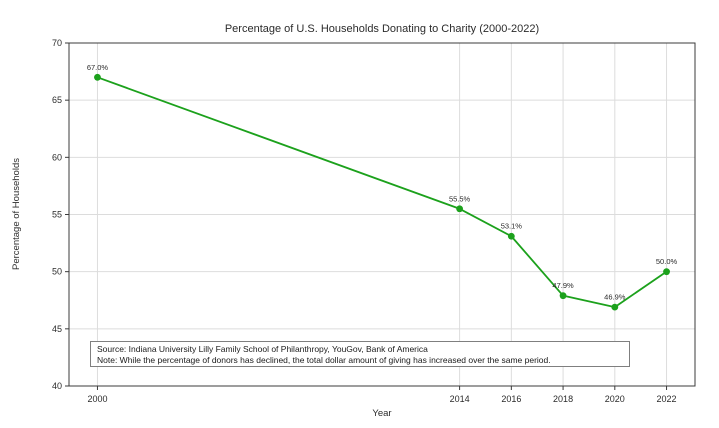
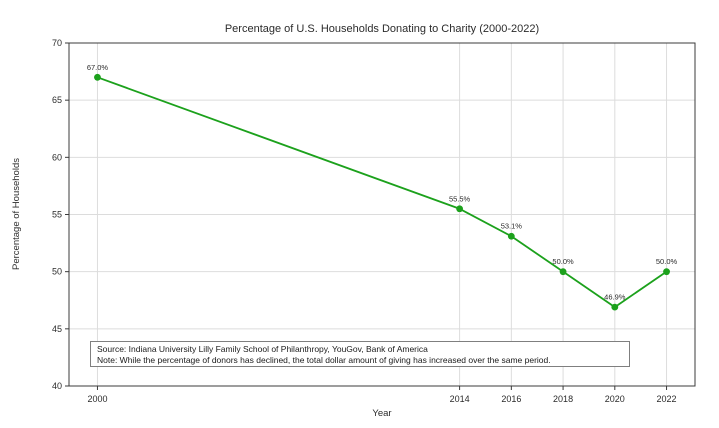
2018: 47.9% -> 50.0%
